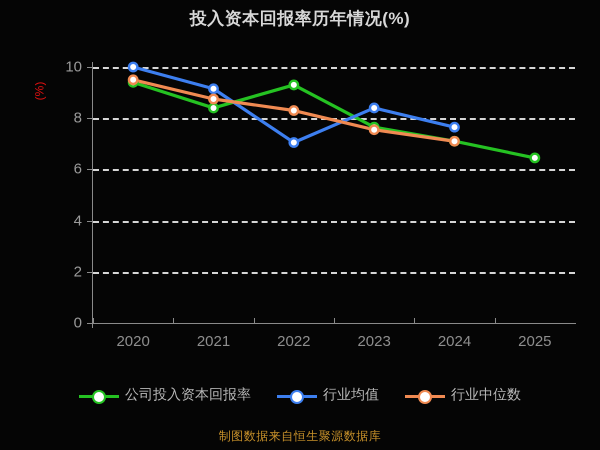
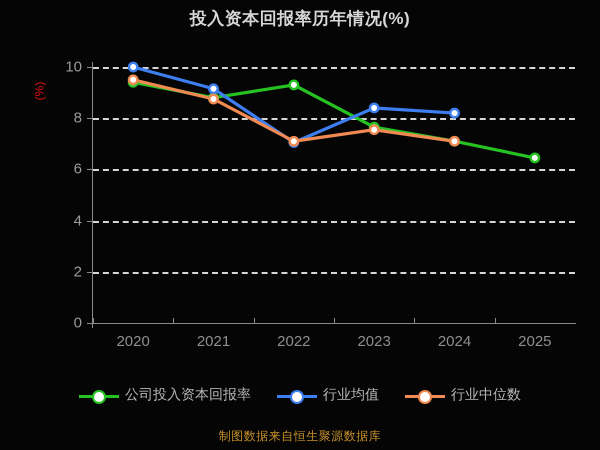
公司投入资本回报率/2021: 8.4 -> 8.8
行业中位数/2022: 8.3 -> 7.1
行业均值/2024: 7.7 -> 8.2
